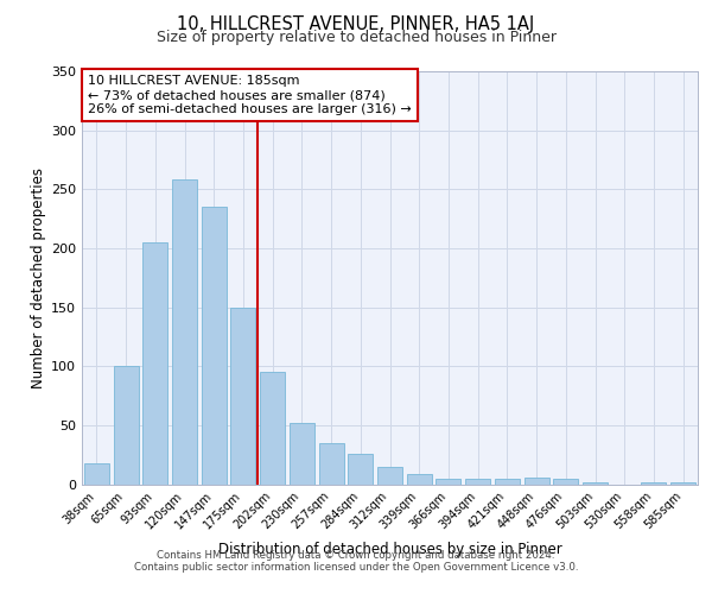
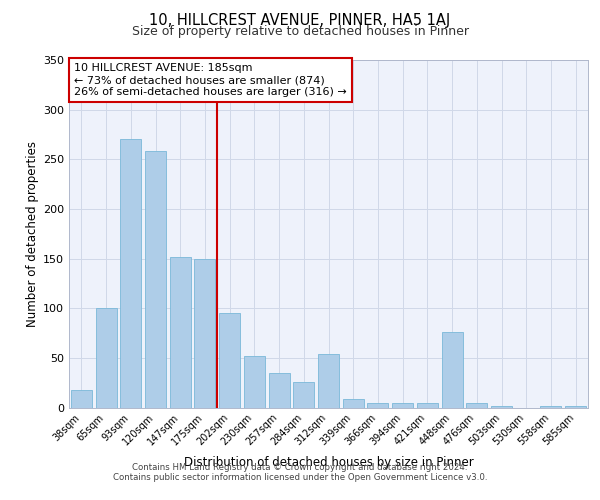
93sqm: 205 -> 270
147sqm: 235 -> 152
312sqm: 15 -> 54
448sqm: 6 -> 76
